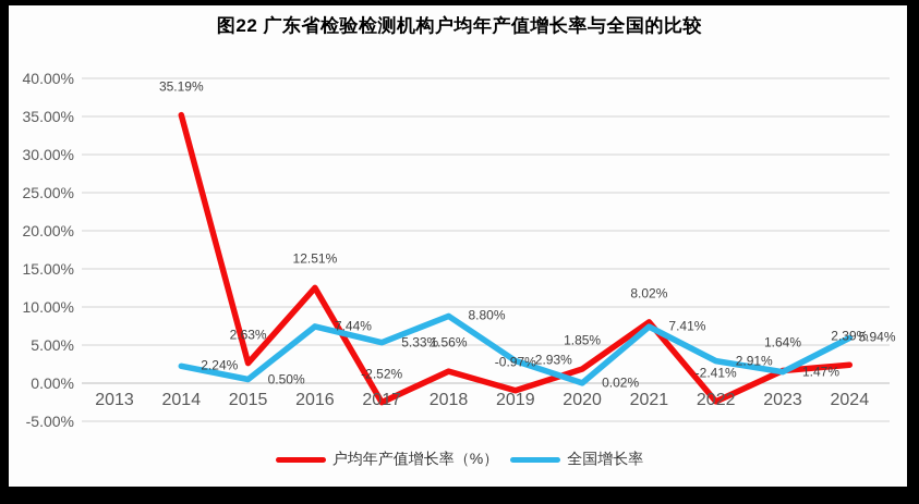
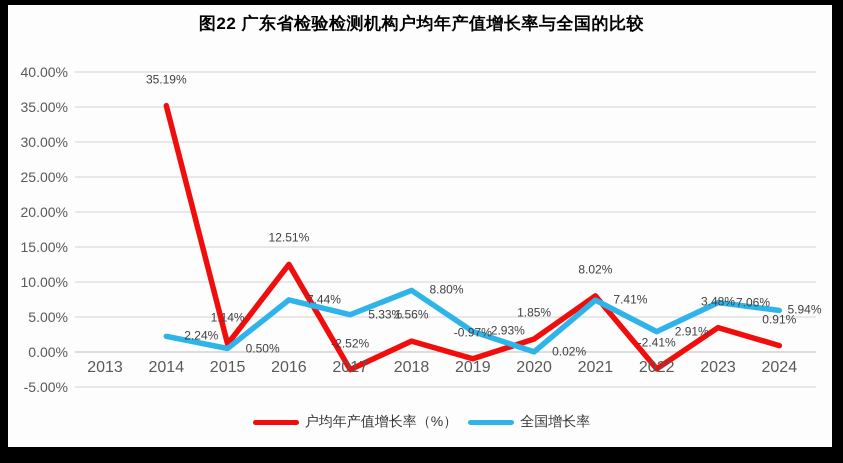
户均年产值增长率（%）/2015: 2.63% -> 1.14%
户均年产值增长率（%）/2023: 1.64% -> 3.48%
全国增长率/2023: 1.47% -> 7.06%
户均年产值增长率（%）/2024: 2.39% -> 0.91%
